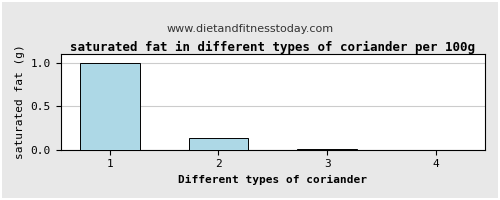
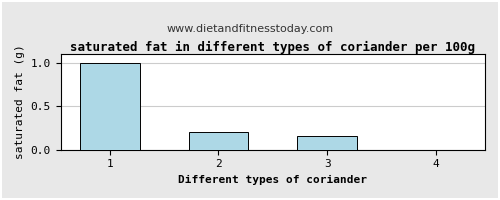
2: 0.13 -> 0.20
3: 0.01 -> 0.16
